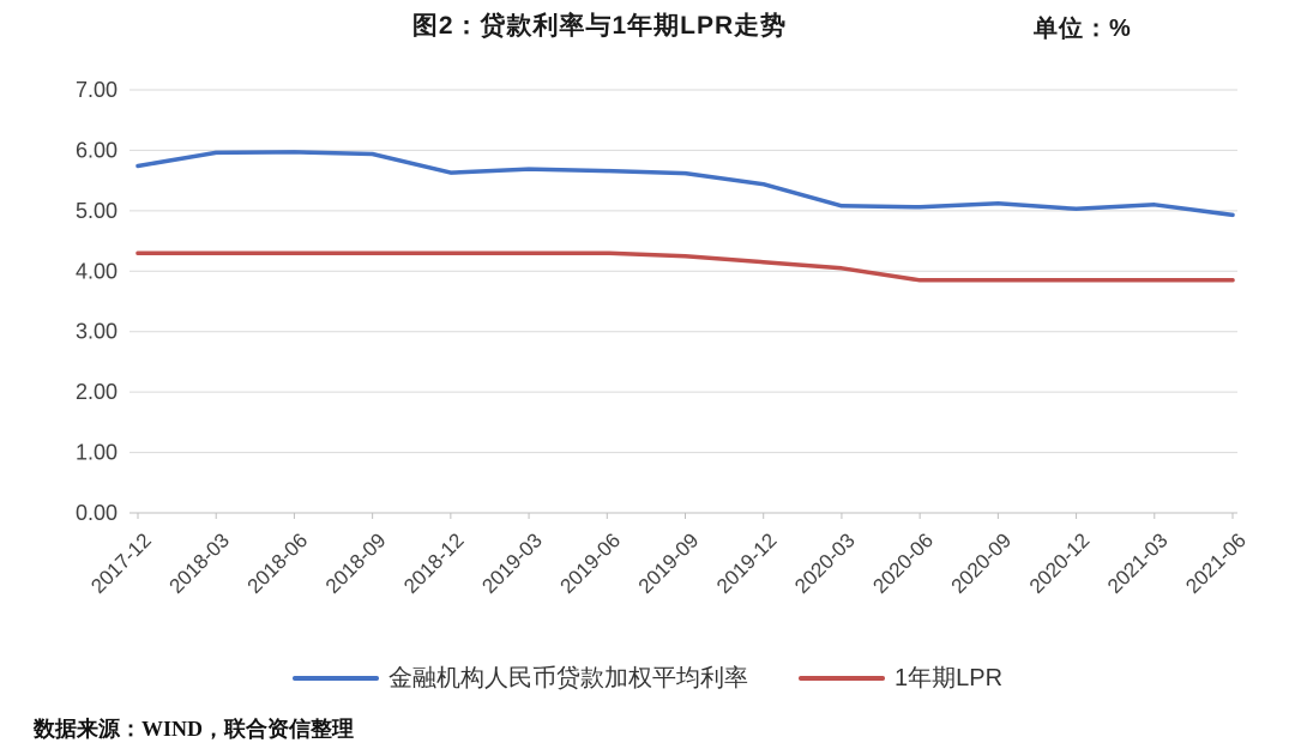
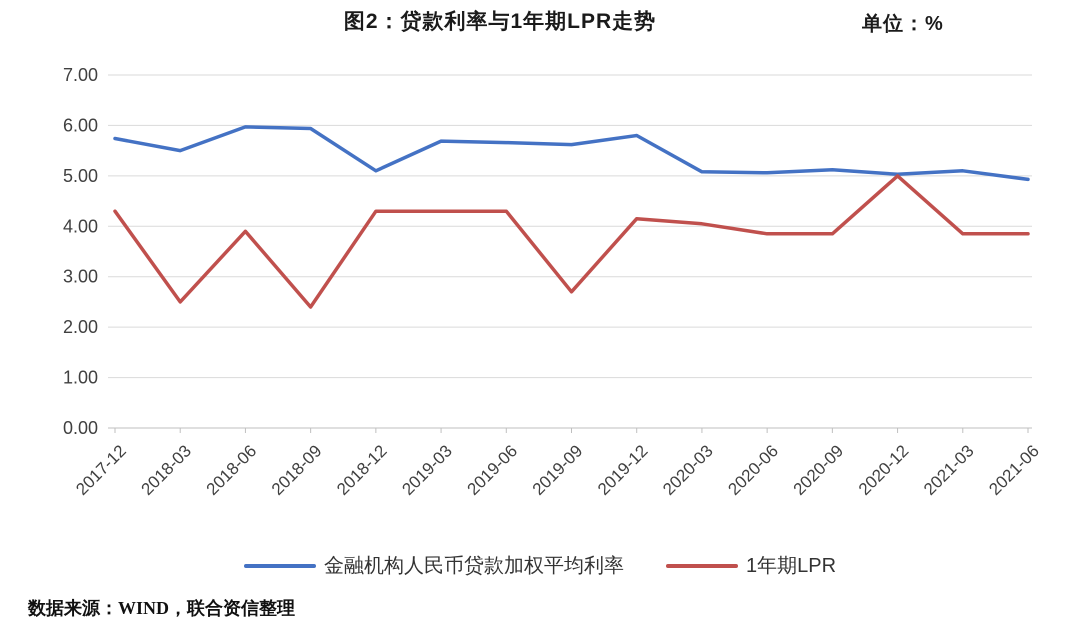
金融机构人民币贷款加权平均利率/2018-03: 6.0 -> 5.5
1年期LPR/2018-03: 4.3 -> 2.5
1年期LPR/2018-06: 4.3 -> 3.9
1年期LPR/2018-09: 4.3 -> 2.4
金融机构人民币贷款加权平均利率/2018-12: 5.6 -> 5.1
1年期LPR/2019-09: 4.2 -> 2.7
金融机构人民币贷款加权平均利率/2019-12: 5.4 -> 5.8
1年期LPR/2020-12: 3.9 -> 5.0
